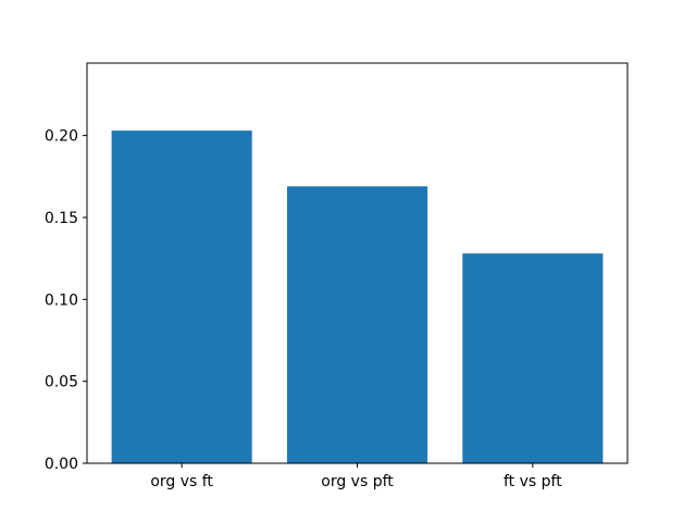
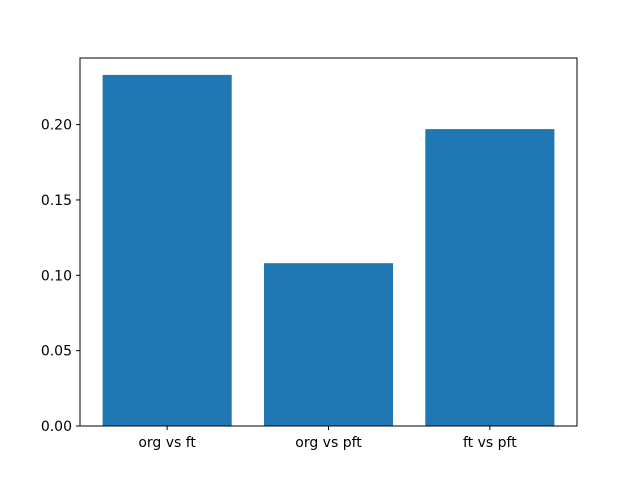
org vs ft: 0.203 -> 0.233
org vs pft: 0.169 -> 0.108
ft vs pft: 0.128 -> 0.197
